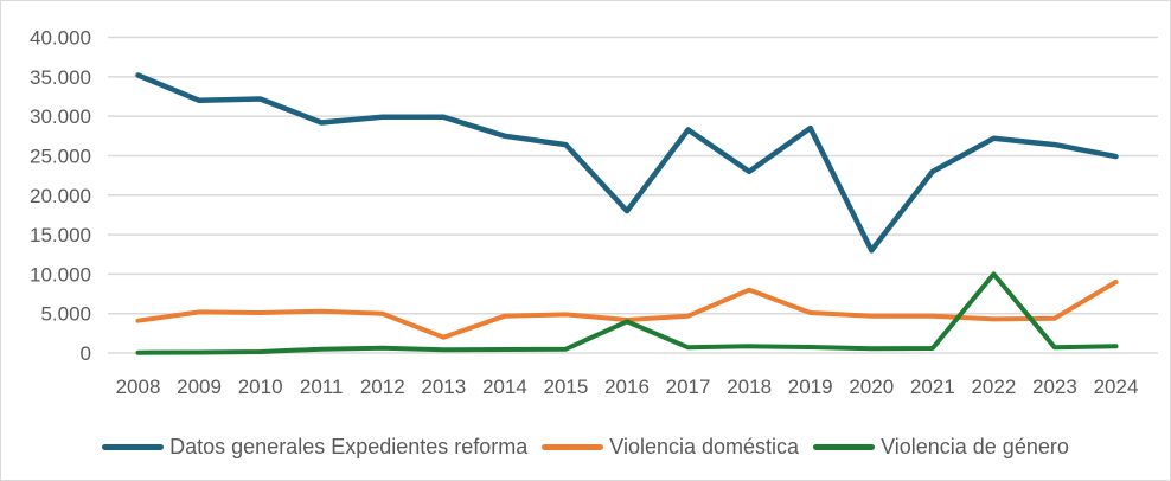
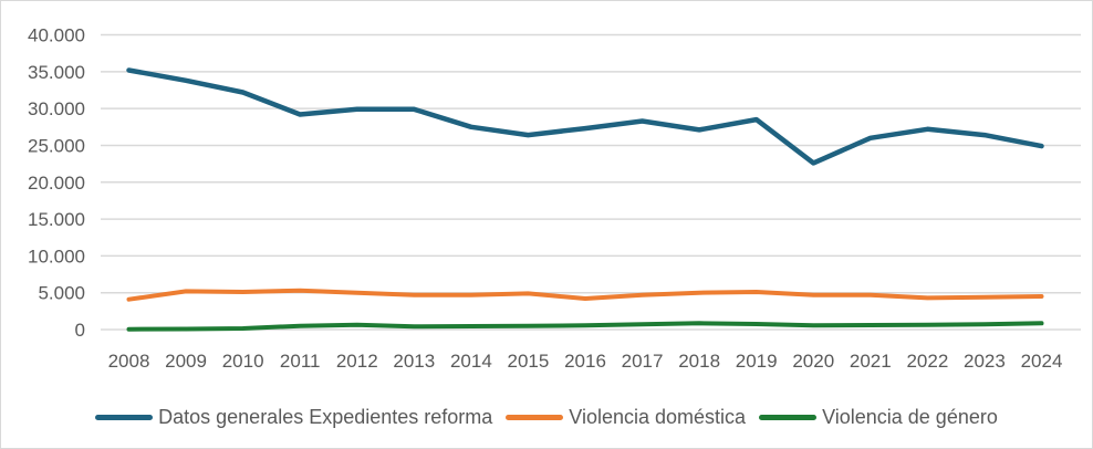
Datos generales Expedientes reforma/2009: 32000 -> 34000
Violencia doméstica/2013: 2000 -> 5000
Datos generales Expedientes reforma/2016: 18000 -> 27000
Violencia de género/2016: 4000 -> 1000
Datos generales Expedientes reforma/2018: 23000 -> 27000
Violencia doméstica/2018: 8000 -> 5000
Datos generales Expedientes reforma/2020: 13000 -> 23000
Datos generales Expedientes reforma/2021: 23000 -> 26000
Violencia de género/2022: 10000 -> 1000
Violencia doméstica/2024: 9000 -> 4000
